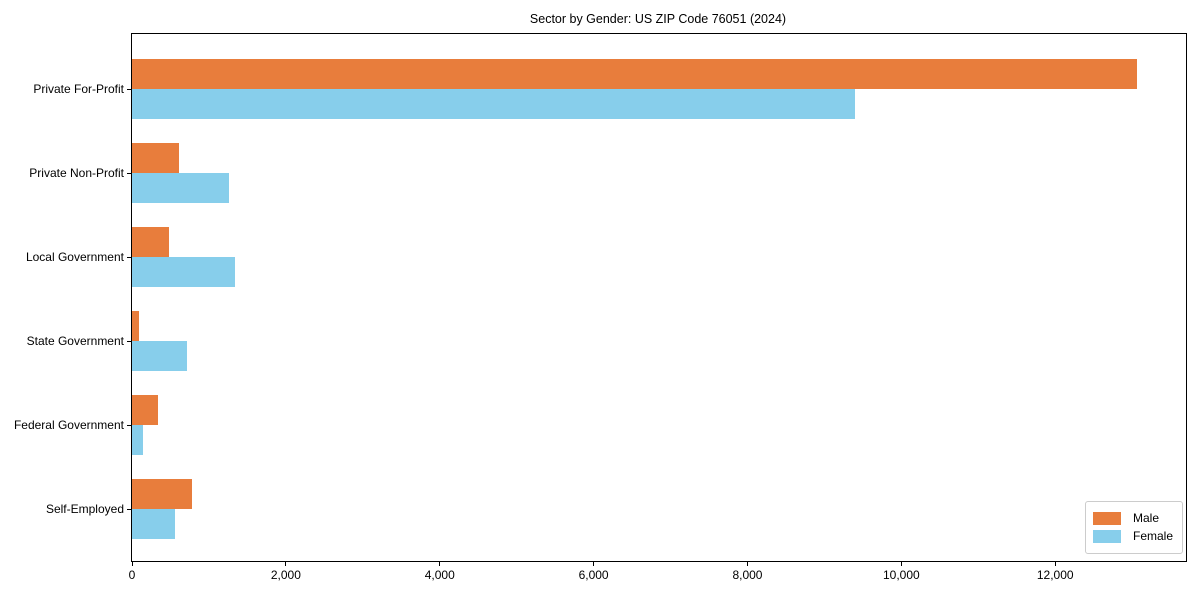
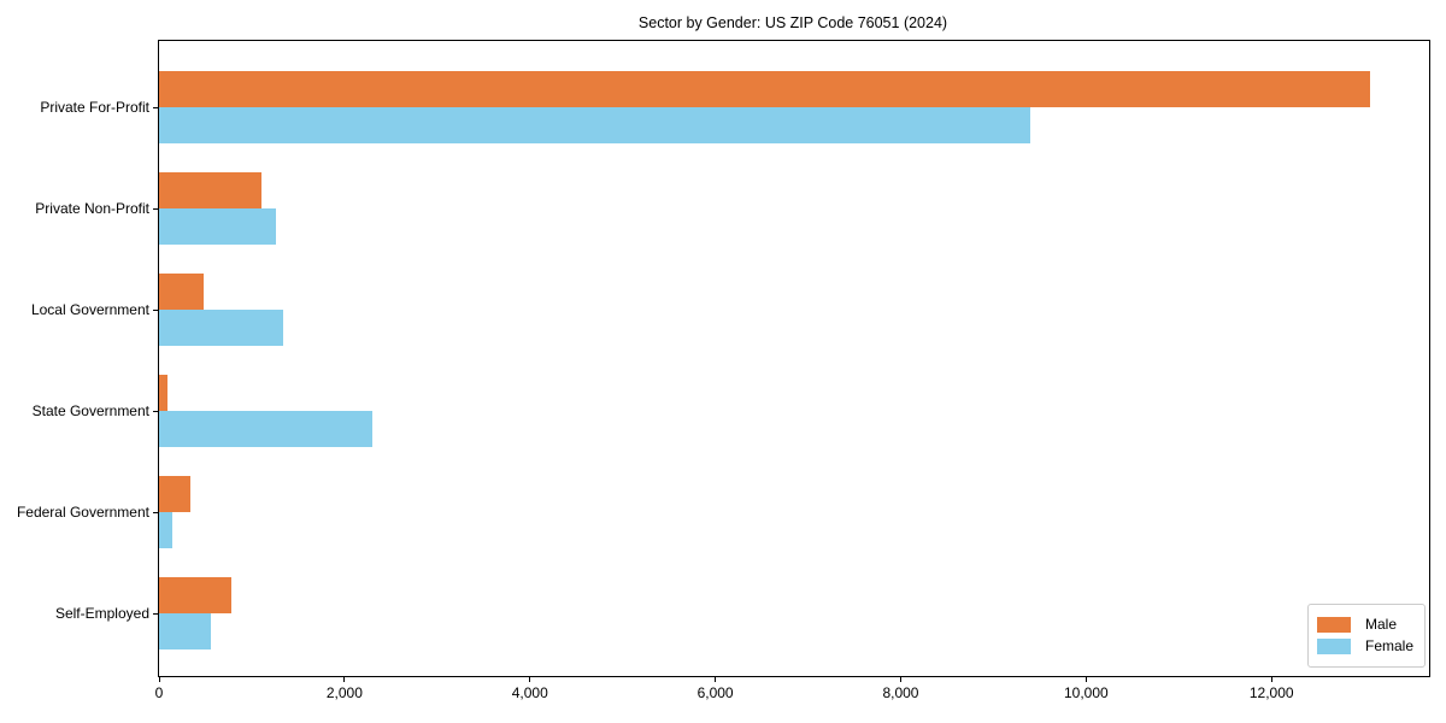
Male/Private Non-Profit: 600 -> 1100
Female/State Government: 700 -> 2300
